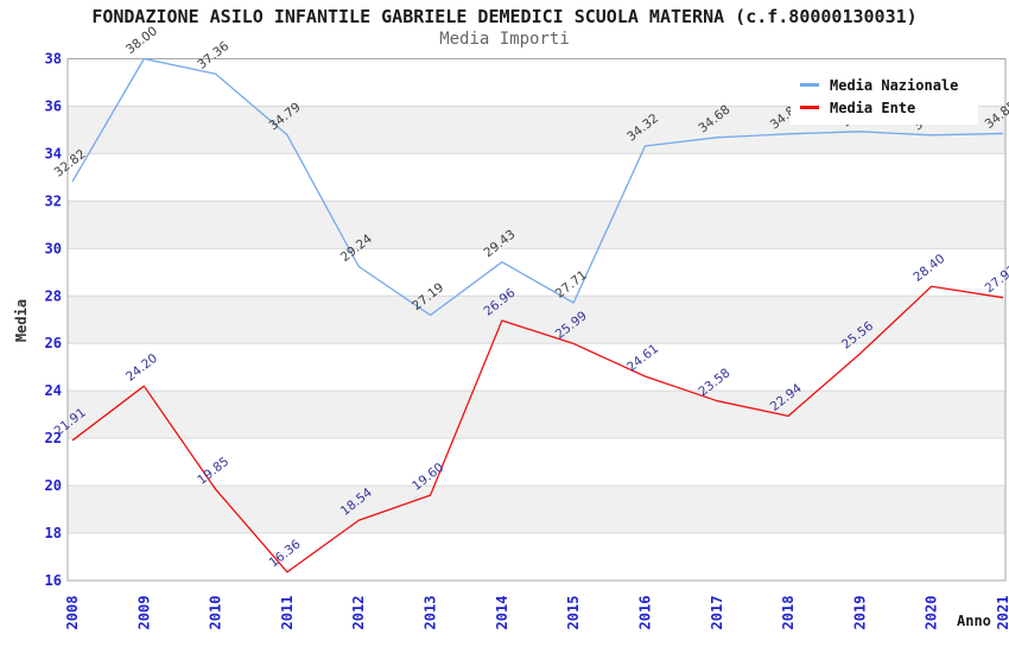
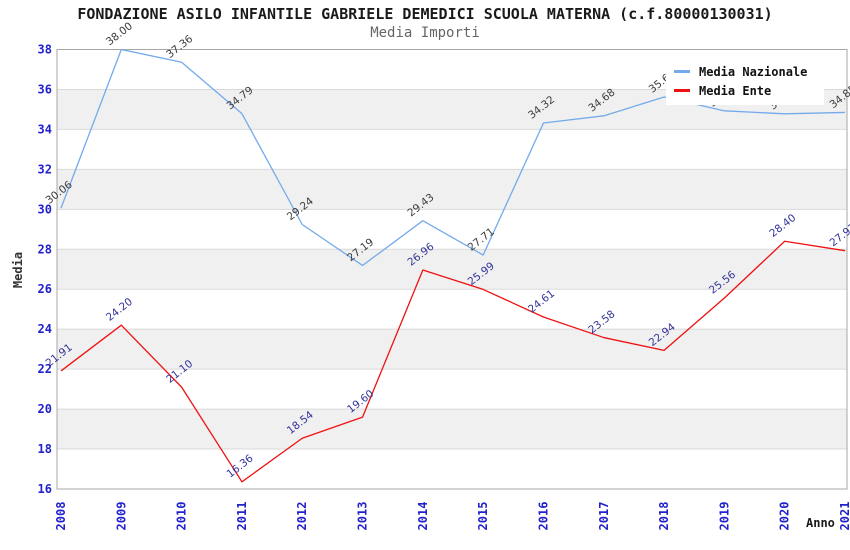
Media Nazionale/2008: 32.82 -> 30.06
Media Ente/2010: 19.85 -> 21.10
Media Nazionale/2018: 34.83 -> 35.62
